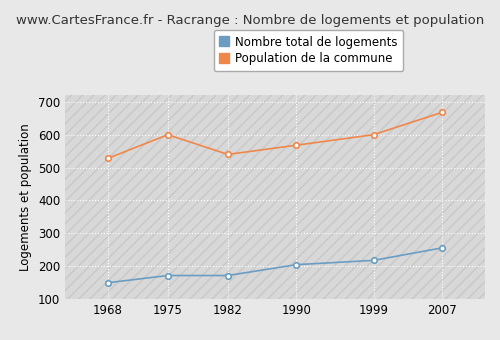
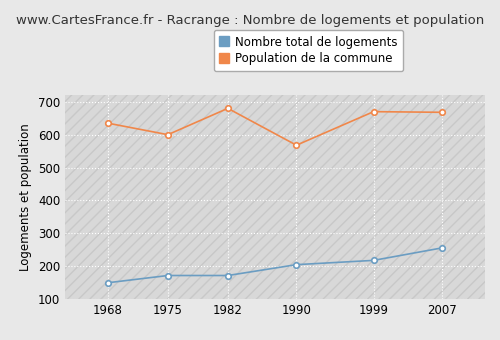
Population de la commune/1968: 528 -> 635
Population de la commune/1982: 540 -> 680
Population de la commune/1999: 600 -> 670
